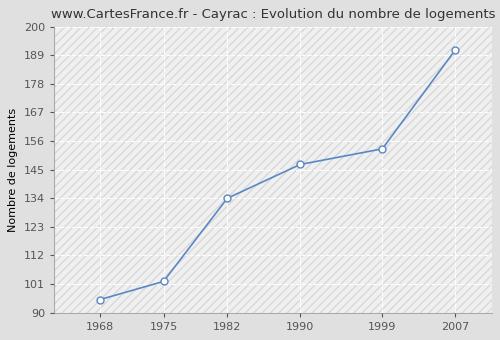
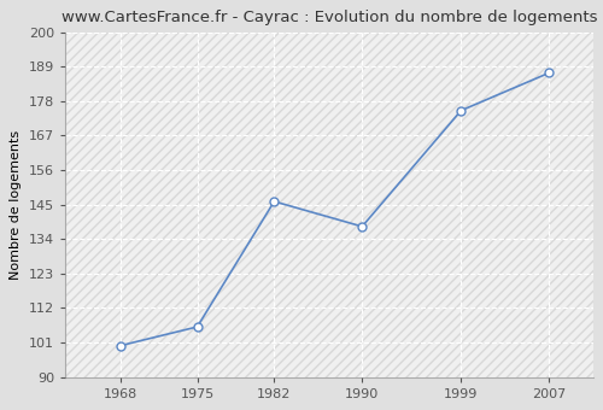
1968: 95 -> 100
1975: 102 -> 106
1982: 134 -> 146
1990: 147 -> 138
1999: 153 -> 175
2007: 191 -> 187
